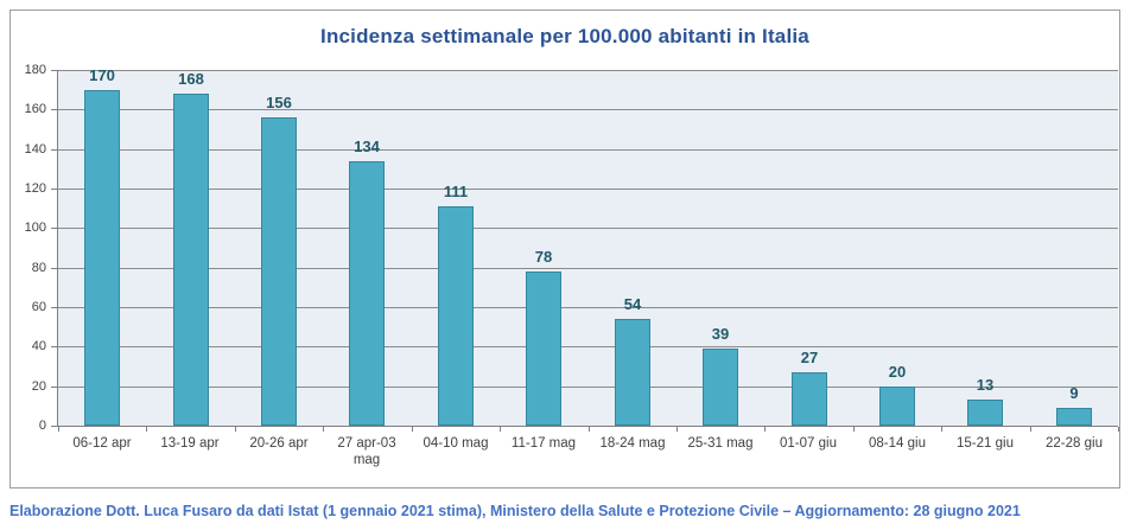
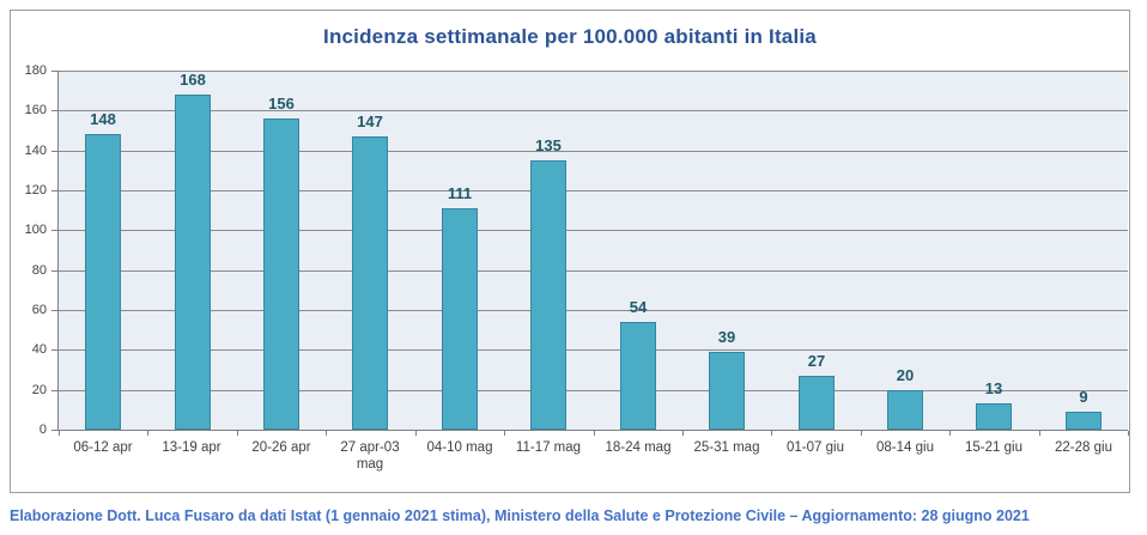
06-12 apr: 170 -> 148
27 apr-03 mag: 134 -> 147
11-17 mag: 78 -> 135
